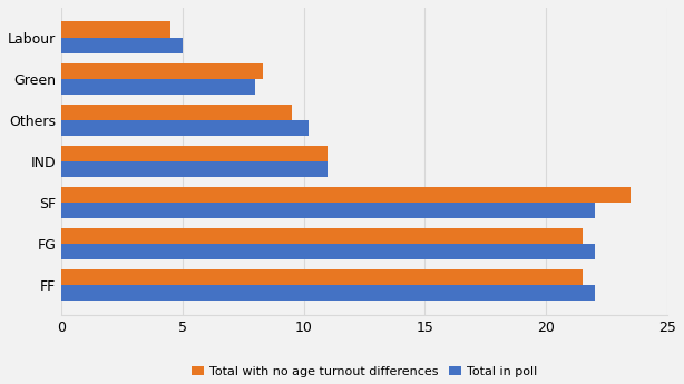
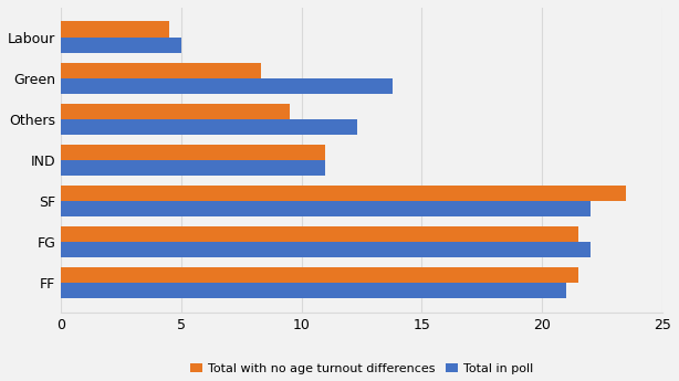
Total in poll/Green: 8.0 -> 13.8
Total in poll/Others: 10.2 -> 12.3
Total in poll/FF: 22.0 -> 21.0
